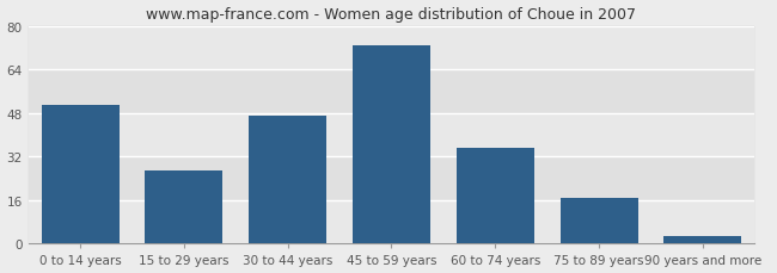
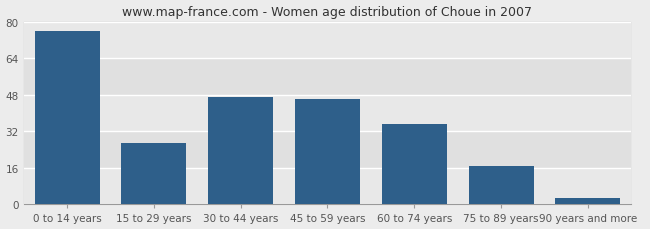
0 to 14 years: 51 -> 76
45 to 59 years: 73 -> 46
